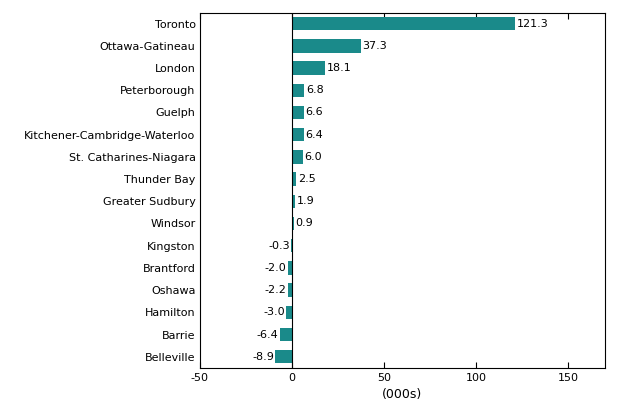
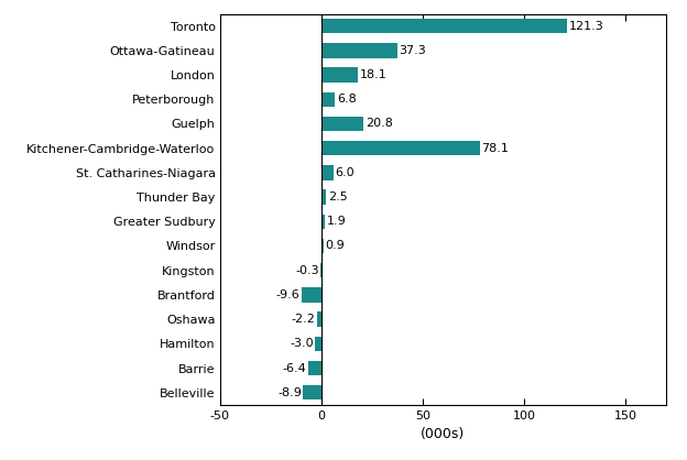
Guelph: 6.6 -> 20.8
Kitchener-Cambridge-Waterloo: 6.4 -> 78.1
Brantford: -2.0 -> -9.6
